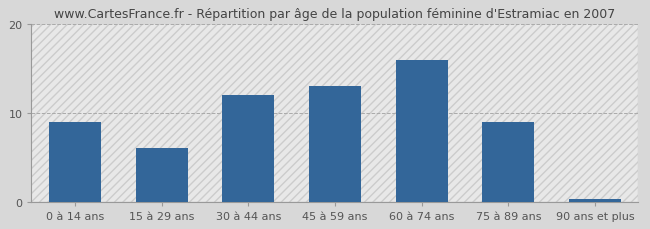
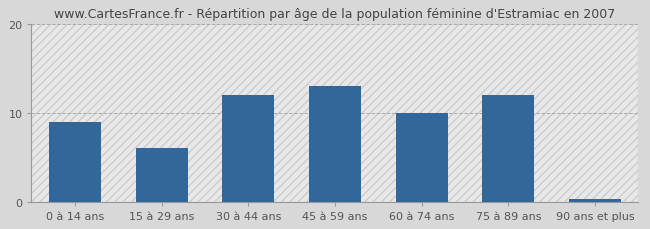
60 à 74 ans: 16.0 -> 10.0
75 à 89 ans: 9.0 -> 12.0
